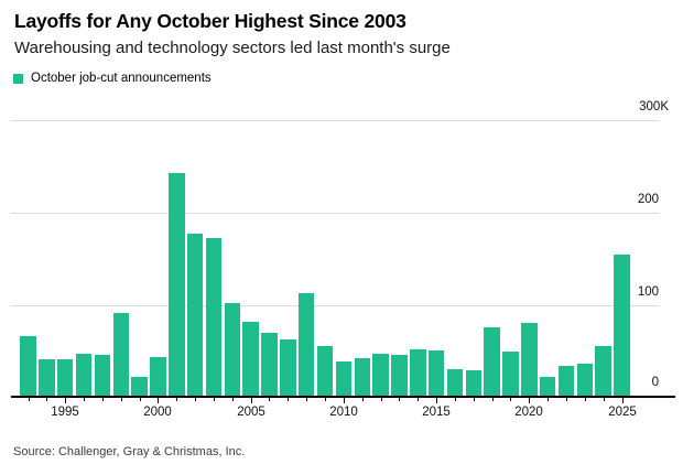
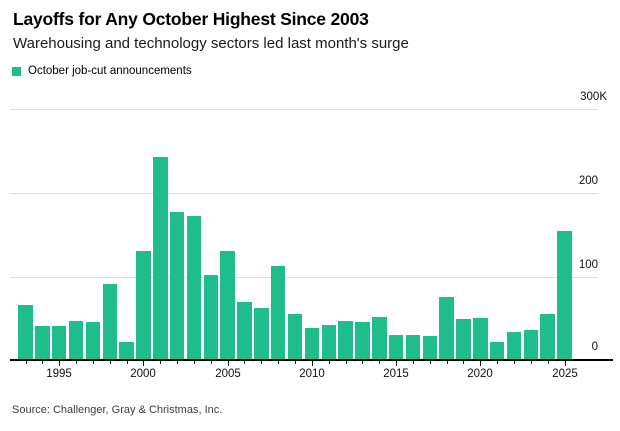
2000: 40K -> 130K
2005: 80K -> 130K
2015: 50K -> 30K
2020: 80K -> 50K
